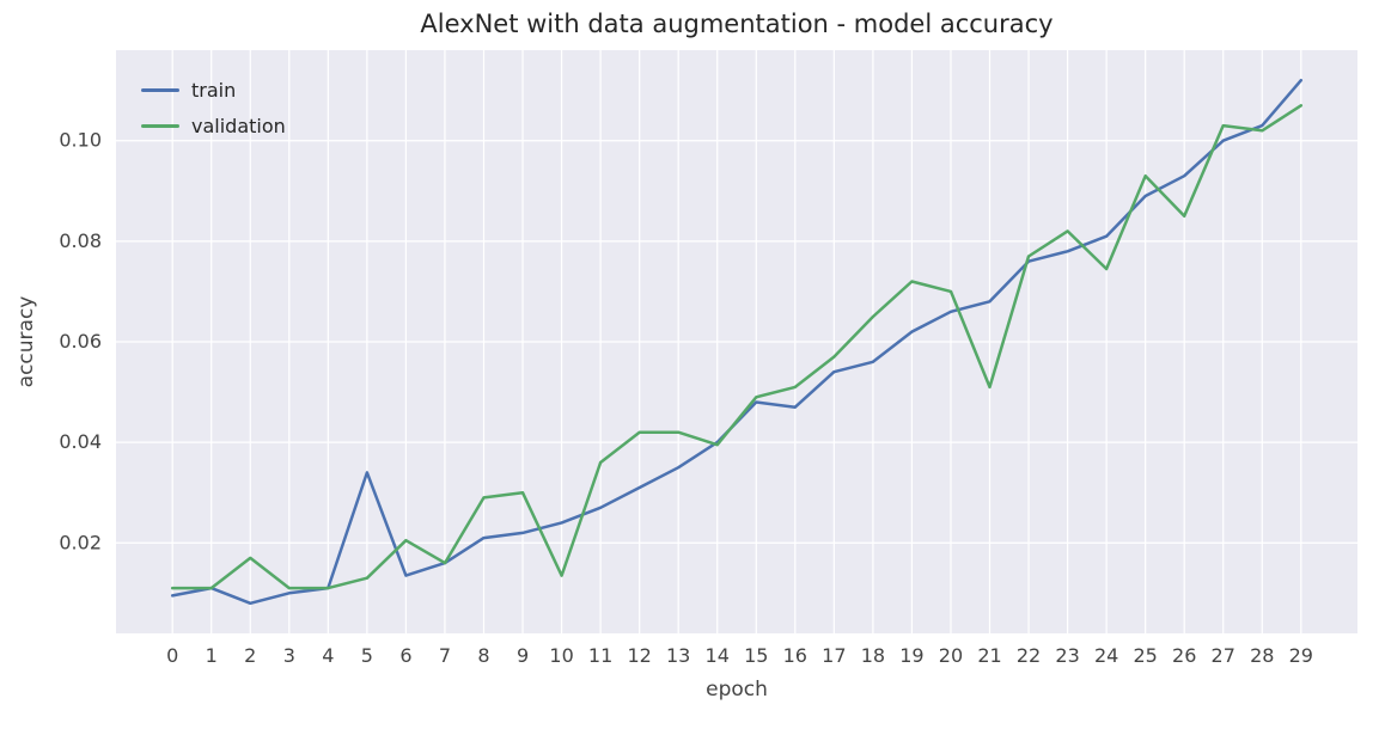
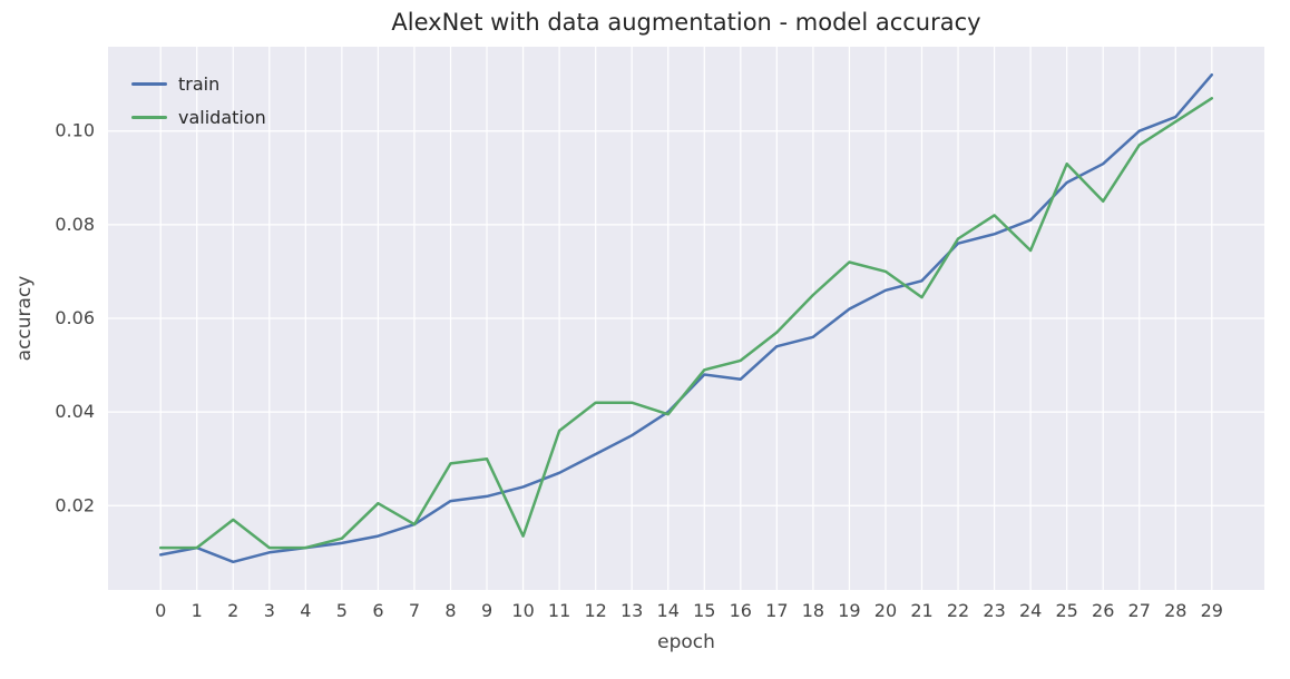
train/5: 0.034 -> 0.012
validation/21: 0.051 -> 0.065
validation/27: 0.103 -> 0.097
